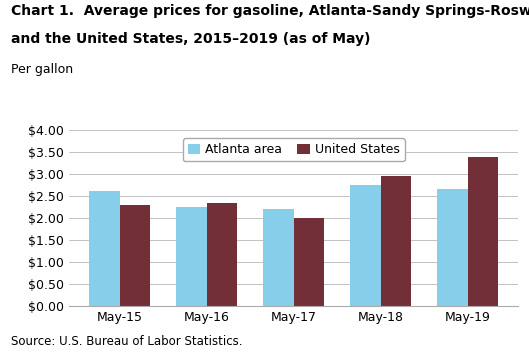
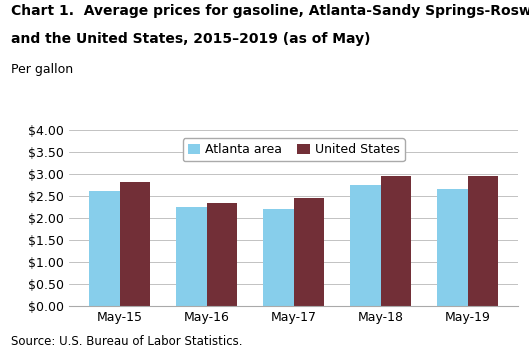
United States/May-15: $2.30 -> $2.83
United States/May-17: $2.00 -> $2.47
United States/May-19: $3.40 -> $2.96
